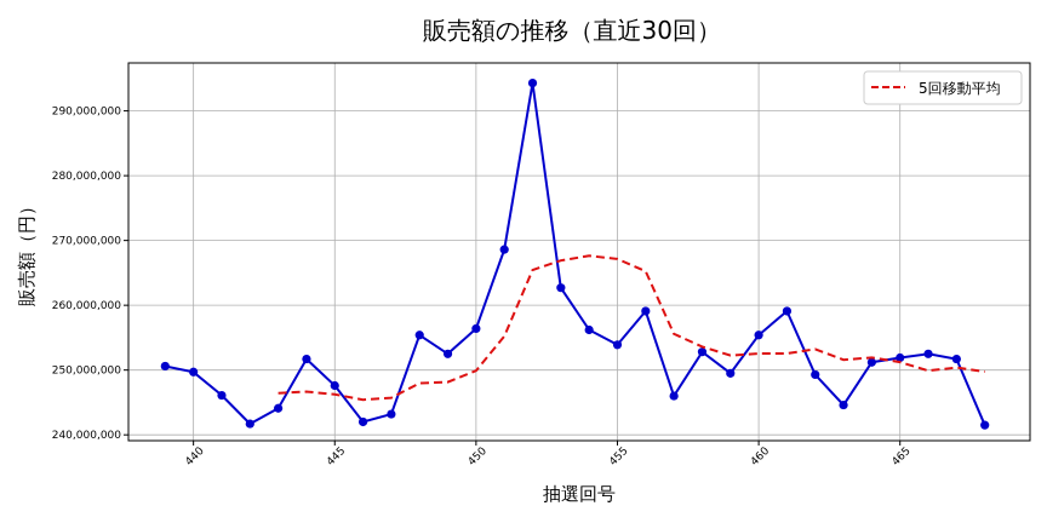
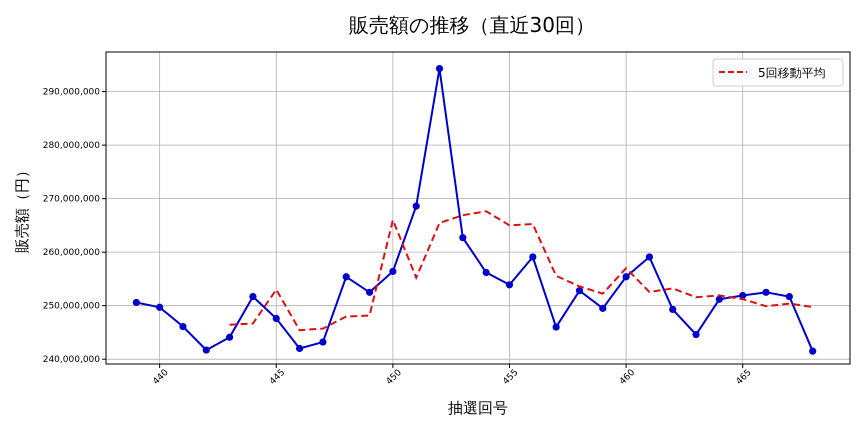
5回移動平均/445: 246000000 -> 253000000
5回移動平均/450: 250000000 -> 266000000
5回移動平均/455: 267000000 -> 265000000
5回移動平均/460: 253000000 -> 257000000
